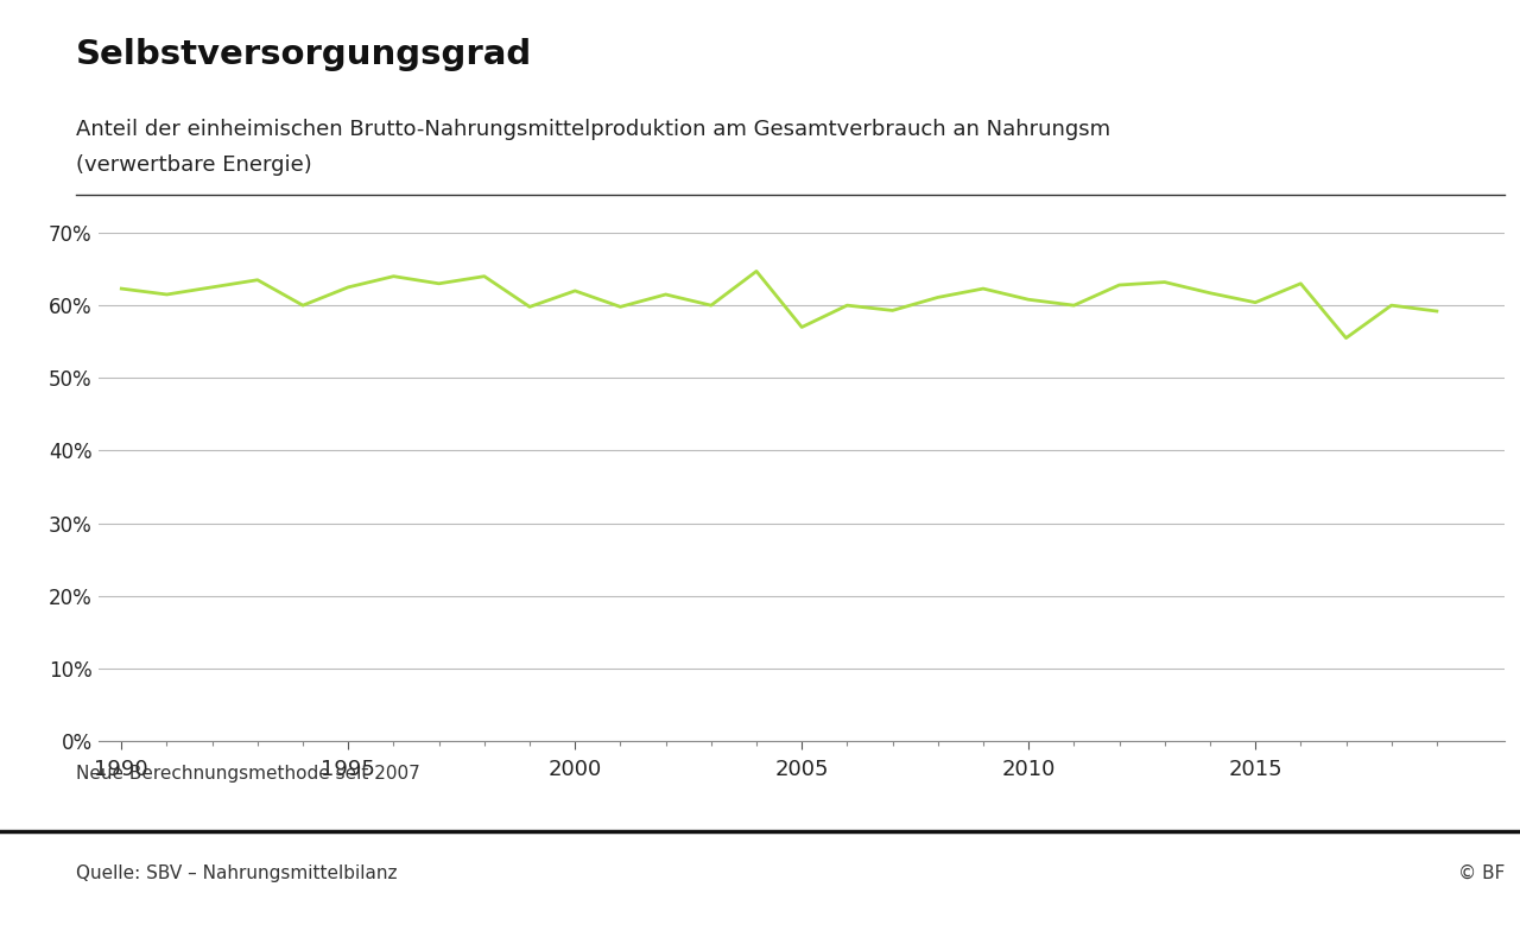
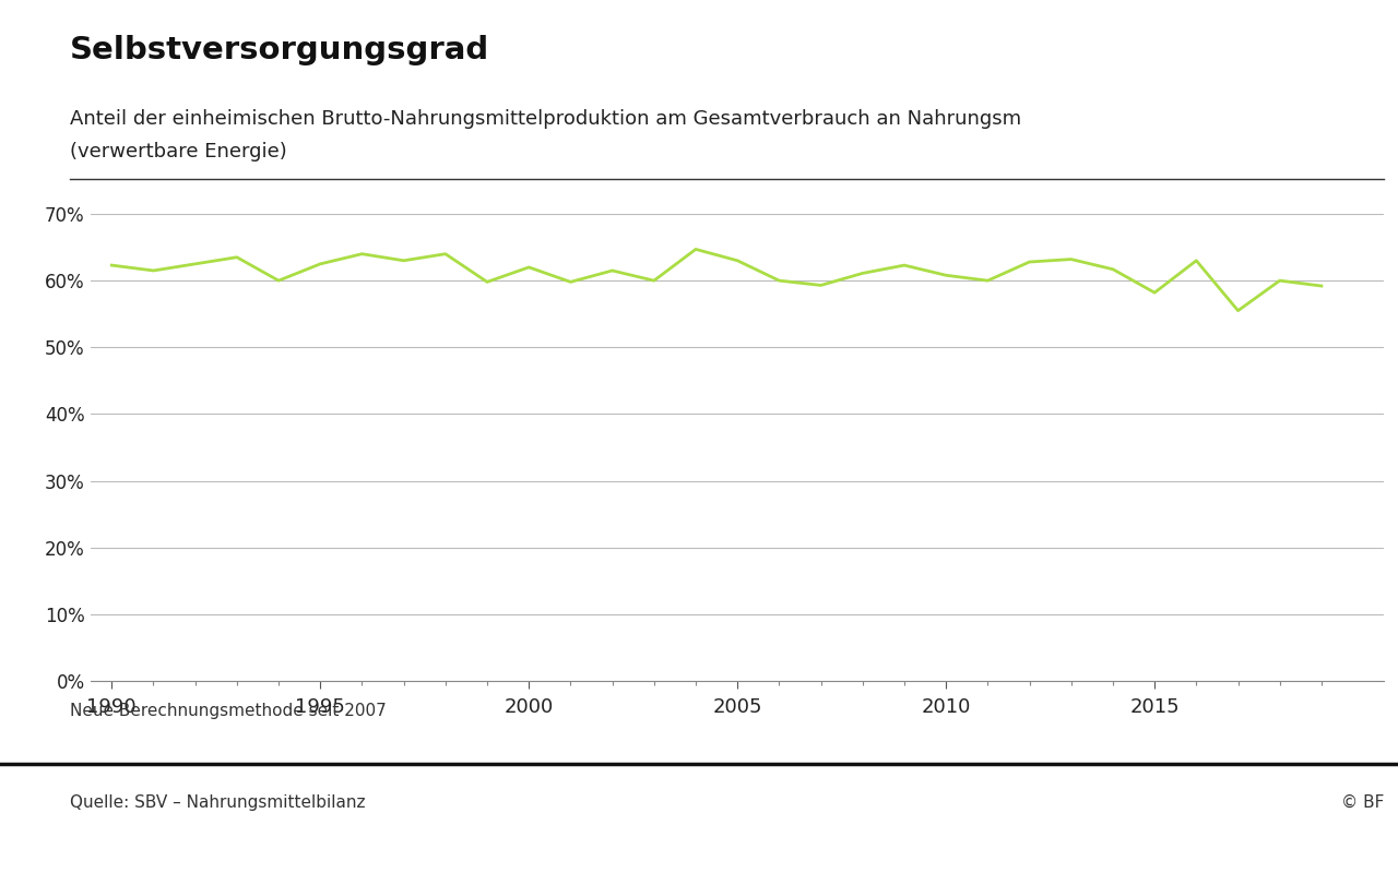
2005: 57.0% -> 63.0%
2015: 60.4% -> 58.2%
